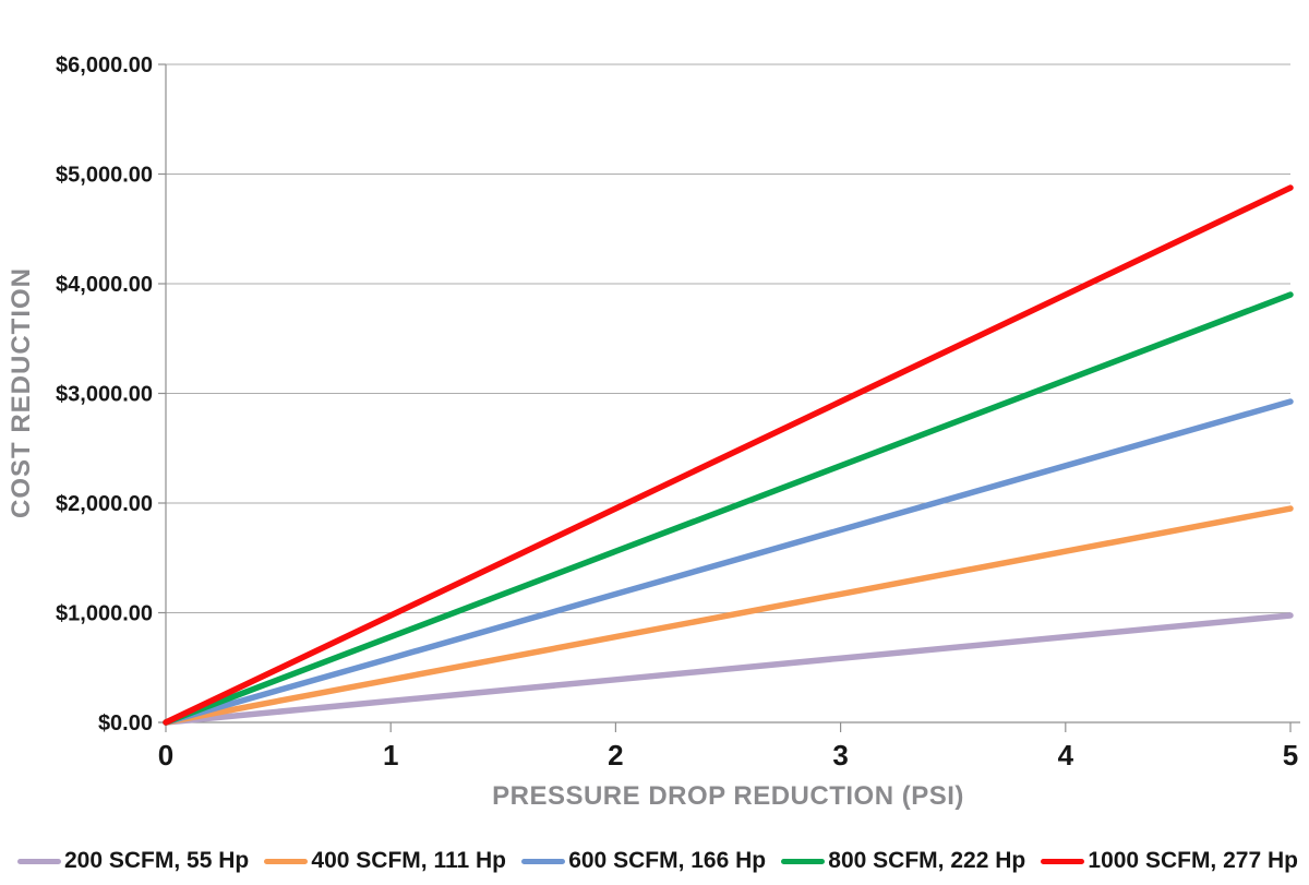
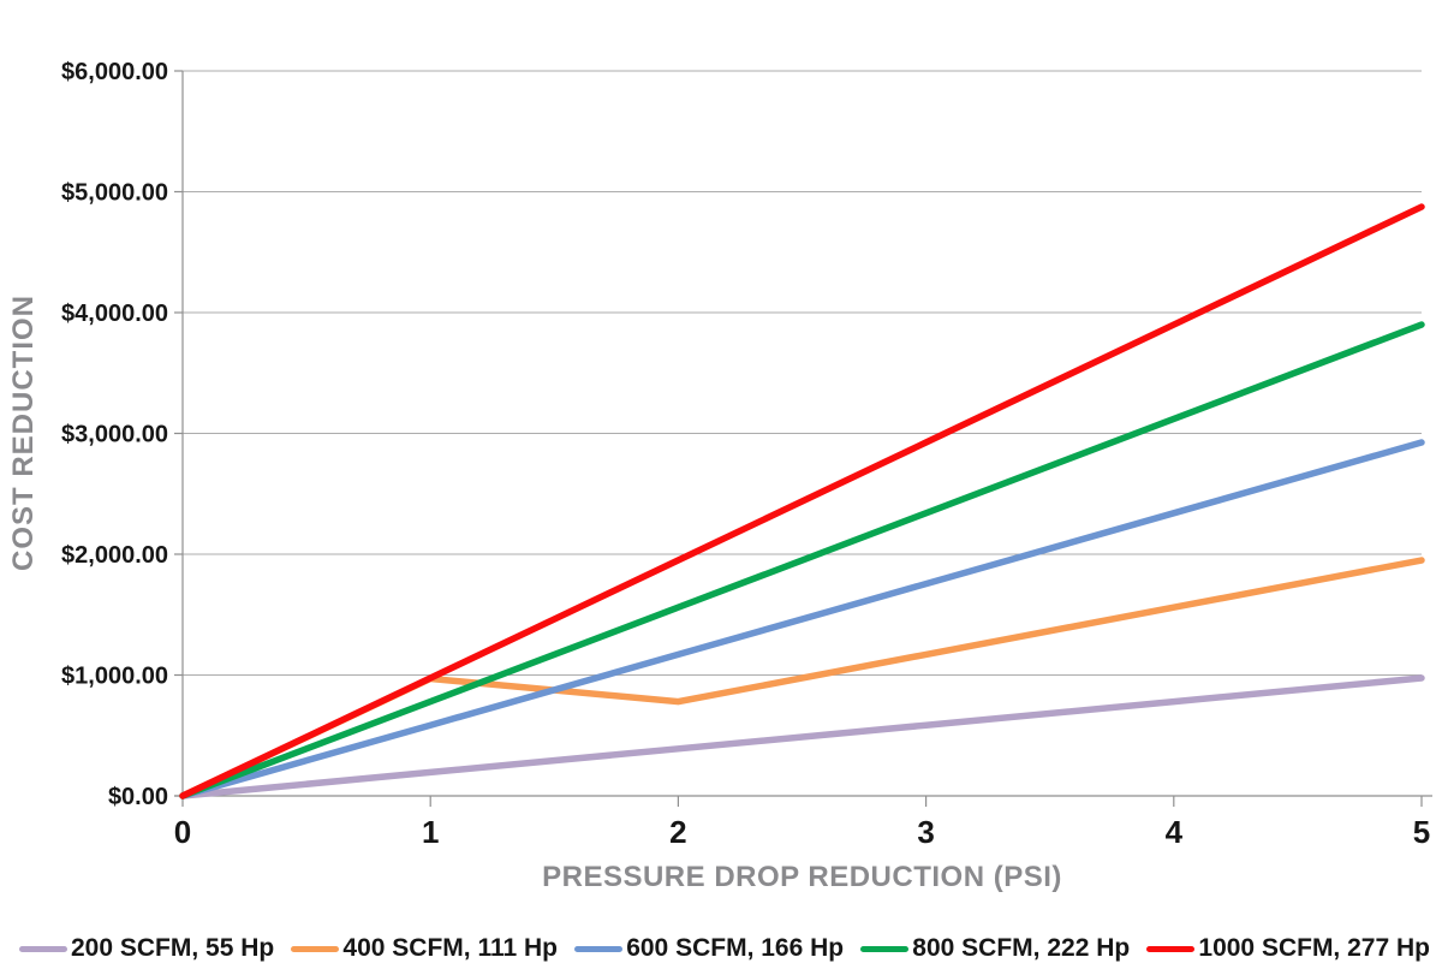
400 SCFM, 111 Hp/1: $390 -> $970
